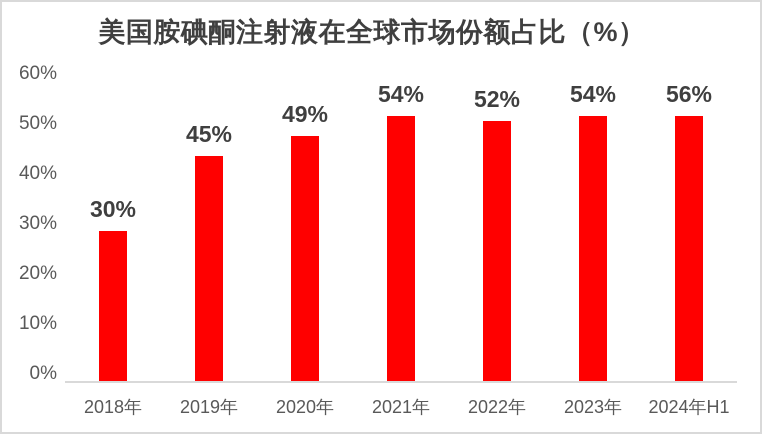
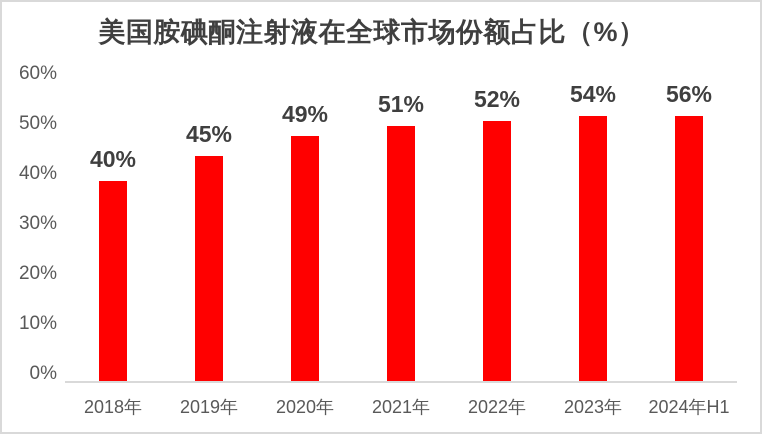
2018年: 30% -> 40%
2021年: 54% -> 51%
